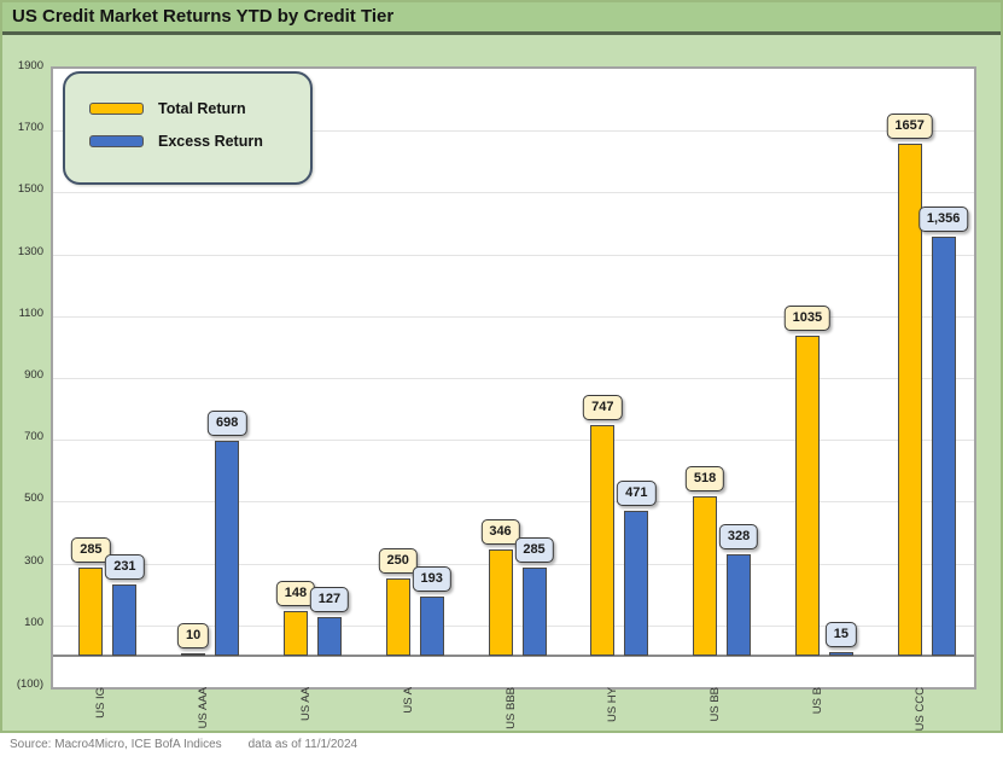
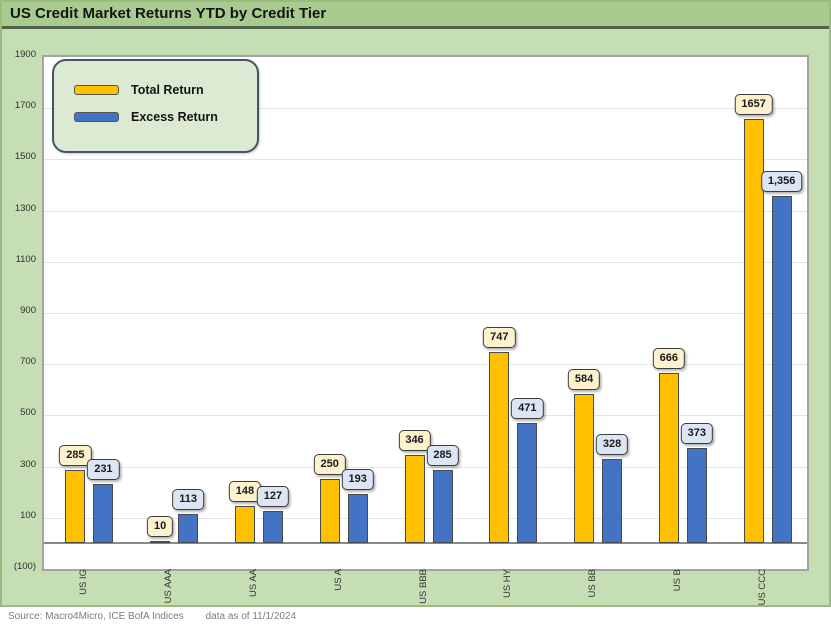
Excess Return/US AAA: 698 -> 113
Total Return/US BB: 518 -> 584
Total Return/US B: 1035 -> 666
Excess Return/US B: 15 -> 373
